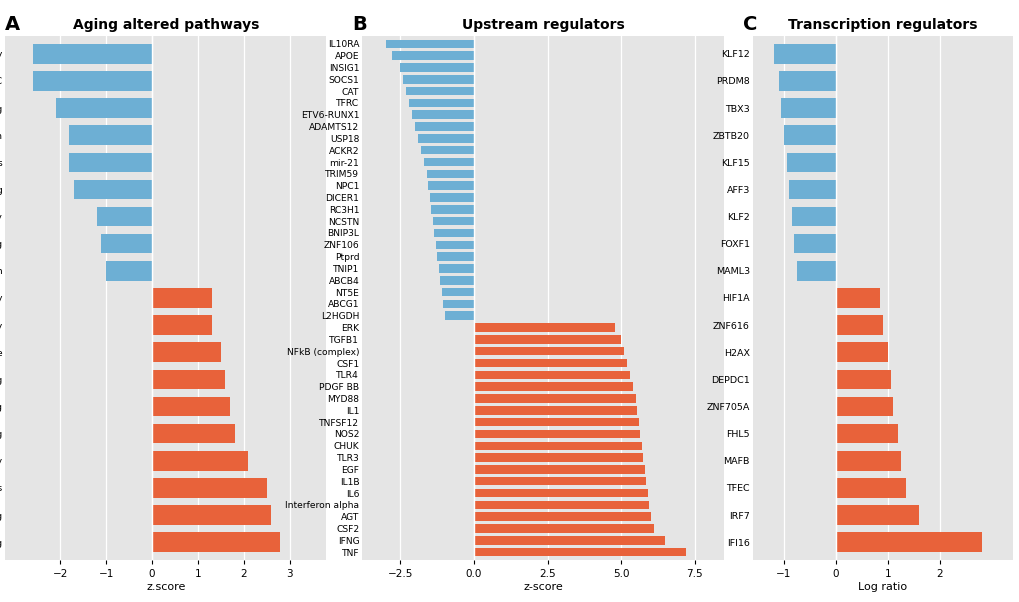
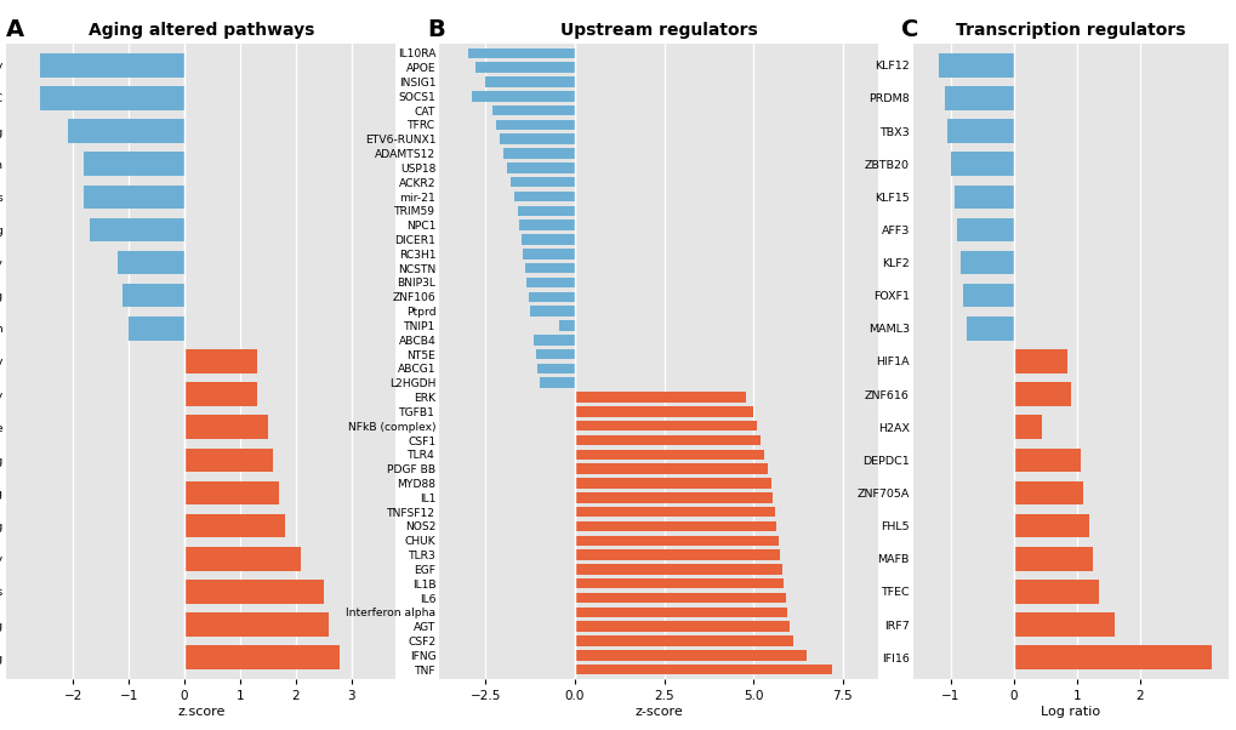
Upstream regulators/SOCS1: -2.40 -> -2.90
Upstream regulators/TNIP1: -1.20 -> -0.45
Transcription regulators/H2AX: 1.00 -> 0.44
Transcription regulators/IFI16: 2.80 -> 3.14
